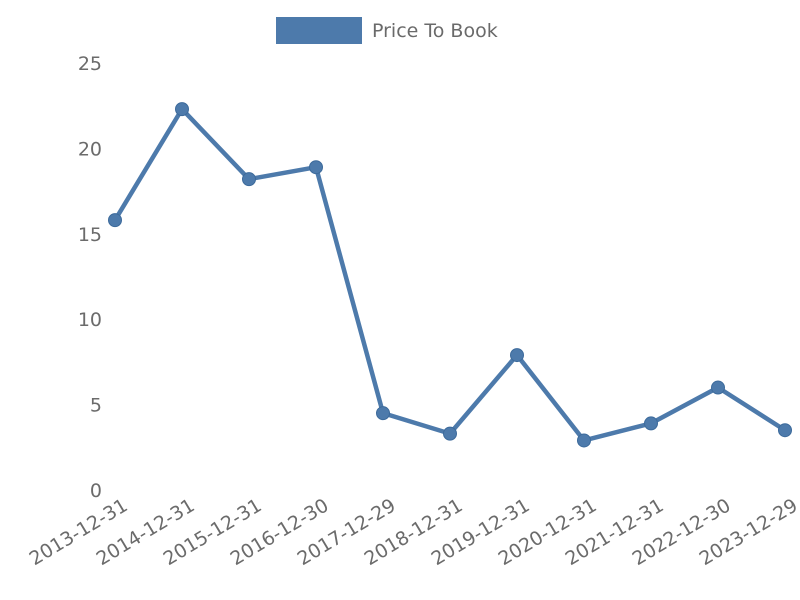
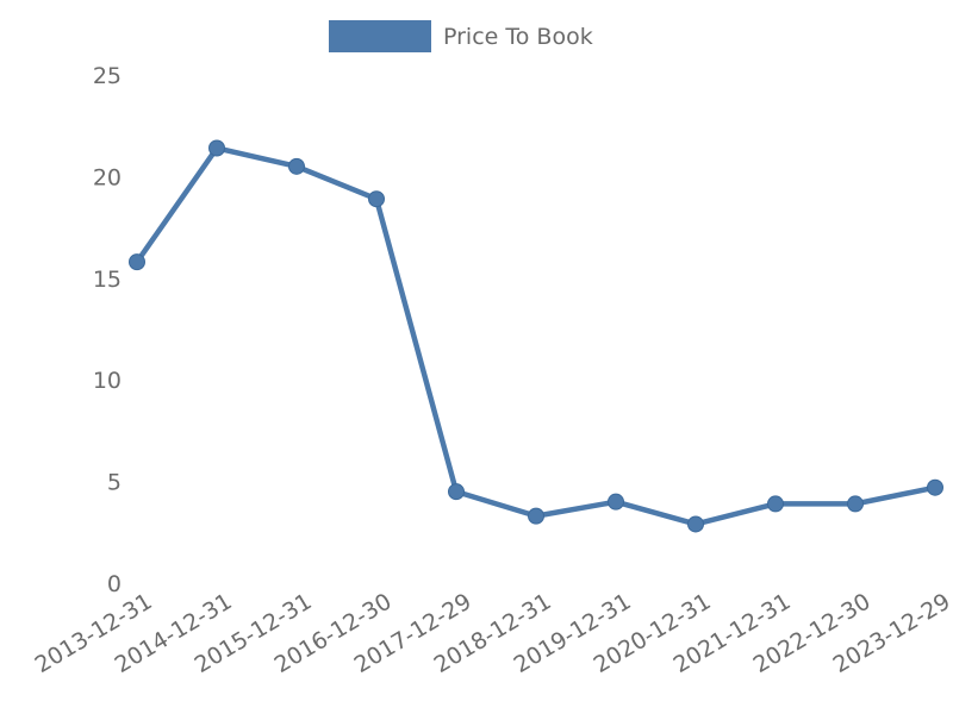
2014-12-31: 22.3 -> 21.4
2015-12-31: 18.2 -> 20.5
2019-12-31: 7.9 -> 4.0
2022-12-30: 6.0 -> 3.9
2023-12-29: 3.5 -> 4.7
